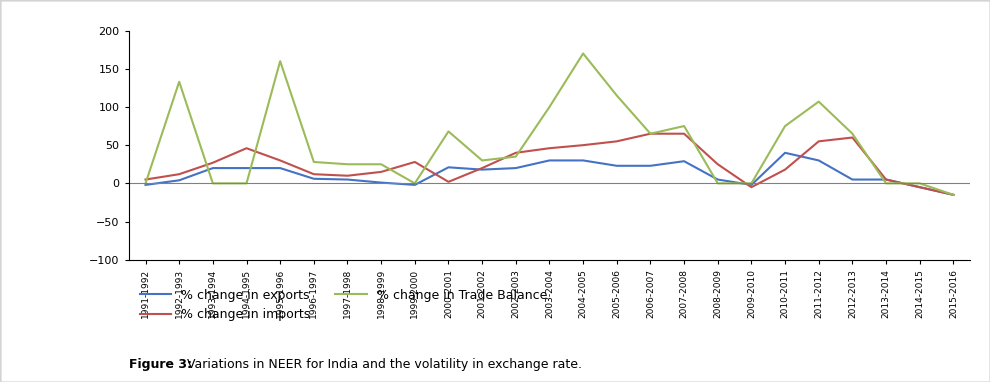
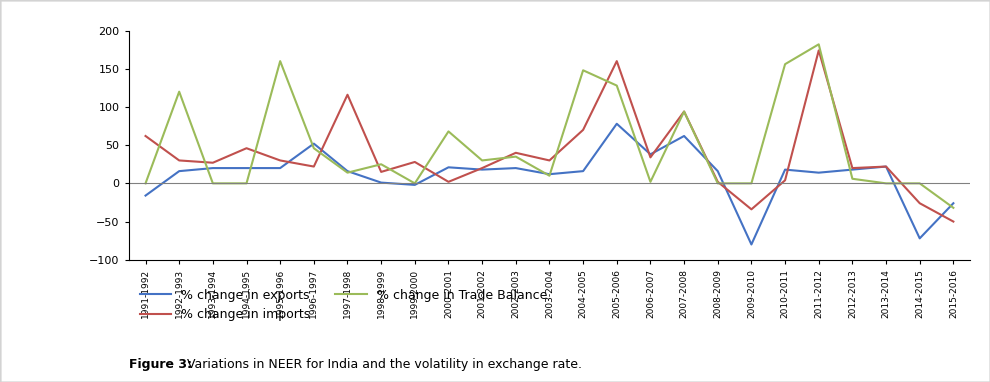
% change in exports/1991-1992: -2 -> -16
% change in imports/1991-1992: 5 -> 62
% change in exports/1992-1993: 4 -> 16
% change in imports/1992-1993: 12 -> 30
% change in Trade Balance/1992-1993: 133 -> 120
% change in exports/1996-1997: 6 -> 52
% change in imports/1996-1997: 12 -> 22
% change in Trade Balance/1996-1997: 28 -> 46
% change in exports/1997-1998: 5 -> 16
% change in imports/1997-1998: 10 -> 116
% change in Trade Balance/1997-1998: 25 -> 14
% change in exports/2003-2004: 30 -> 12
% change in imports/2003-2004: 46 -> 30
% change in Trade Balance/2003-2004: 100 -> 10
% change in exports/2004-2005: 30 -> 16
% change in imports/2004-2005: 50 -> 70
% change in Trade Balance/2004-2005: 170 -> 148
% change in exports/2005-2006: 23 -> 78
% change in imports/2005-2006: 55 -> 160
% change in Trade Balance/2005-2006: 115 -> 128
% change in exports/2006-2007: 23 -> 38
% change in imports/2006-2007: 65 -> 34
% change in Trade Balance/2006-2007: 65 -> 2
% change in exports/2007-2008: 29 -> 62
% change in imports/2007-2008: 65 -> 94
% change in Trade Balance/2007-2008: 75 -> 94
% change in exports/2008-2009: 5 -> 16
% change in imports/2008-2009: 25 -> 2
% change in exports/2009-2010: -2 -> -80
% change in imports/2009-2010: -5 -> -34
% change in exports/2010-2011: 40 -> 18
% change in imports/2010-2011: 18 -> 4
% change in Trade Balance/2010-2011: 75 -> 156
% change in exports/2011-2012: 30 -> 14
% change in imports/2011-2012: 55 -> 174
% change in Trade Balance/2011-2012: 107 -> 182
% change in exports/2012-2013: 5 -> 18
% change in imports/2012-2013: 60 -> 20
% change in Trade Balance/2012-2013: 65 -> 6
% change in exports/2013-2014: 5 -> 22
% change in imports/2013-2014: 5 -> 22
% change in exports/2014-2015: -5 -> -72
% change in imports/2014-2015: -5 -> -26
% change in exports/2015-2016: -15 -> -26
% change in imports/2015-2016: -15 -> -50
% change in Trade Balance/2015-2016: -15 -> -32
